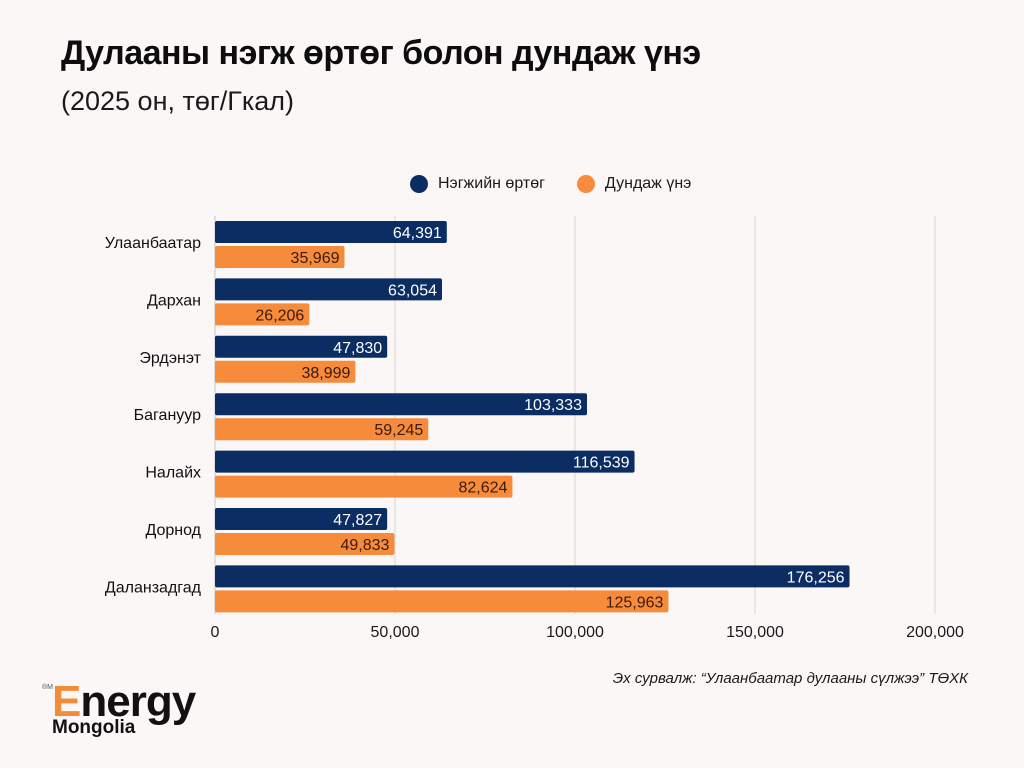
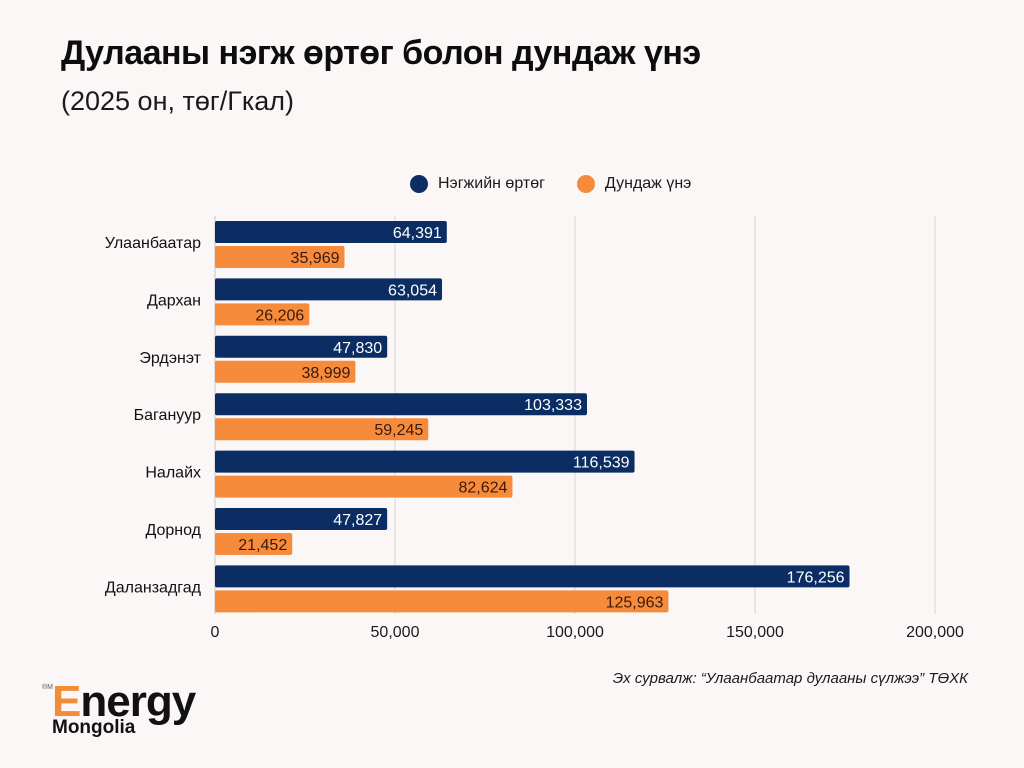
Дундаж үнэ/Дорнод: 49,833 -> 21,452
